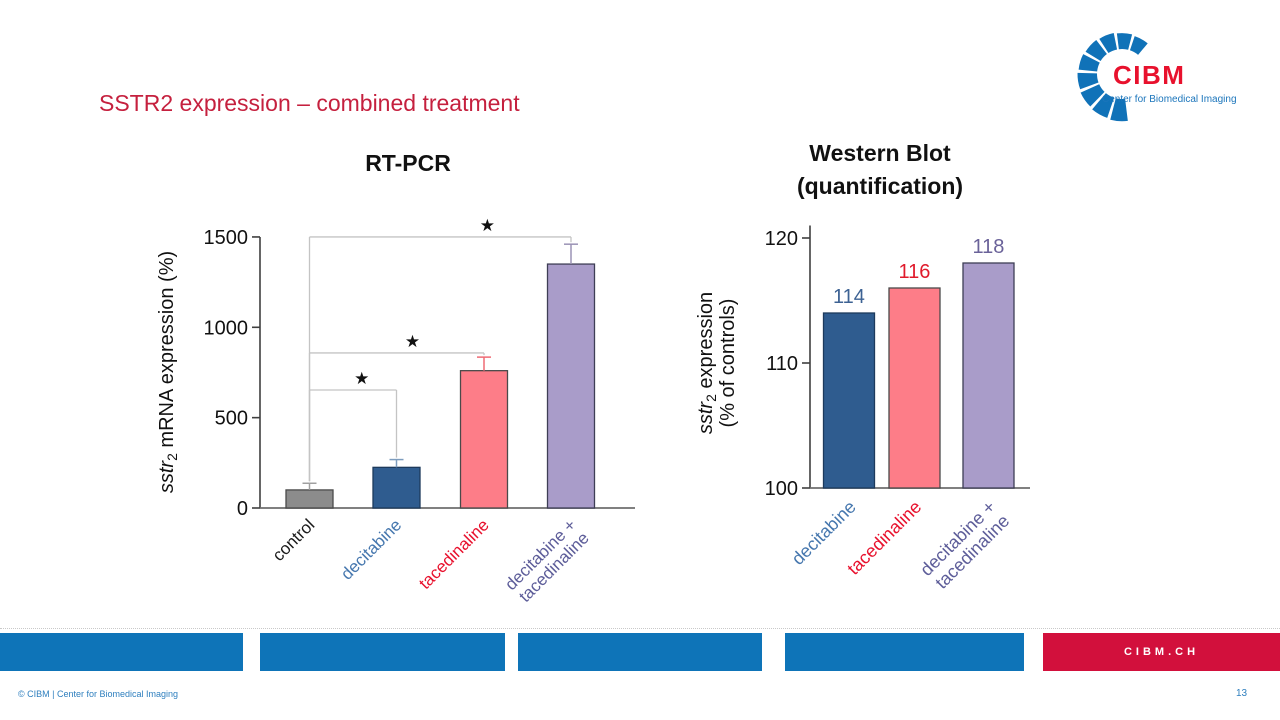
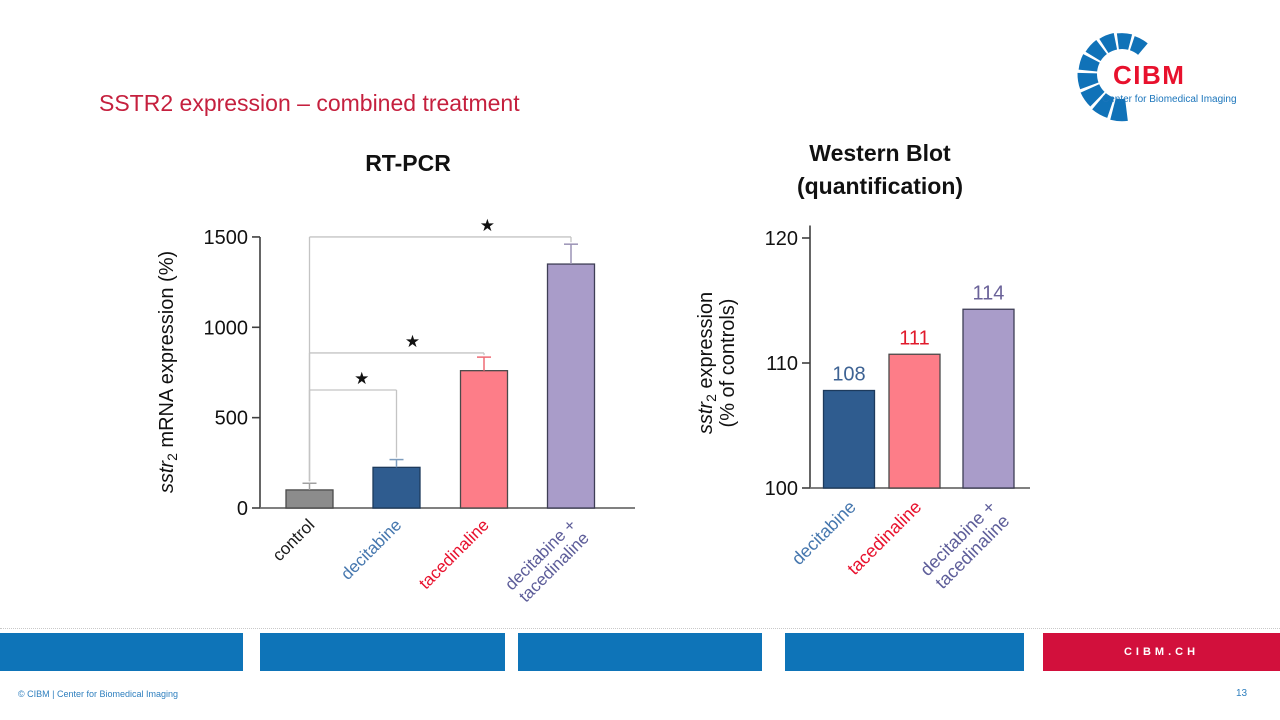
Western Blot (quantification)/decitabine: 114 -> 108
Western Blot (quantification)/tacedinaline: 116 -> 111
Western Blot (quantification)/decitabine + tacedinaline: 118 -> 114
